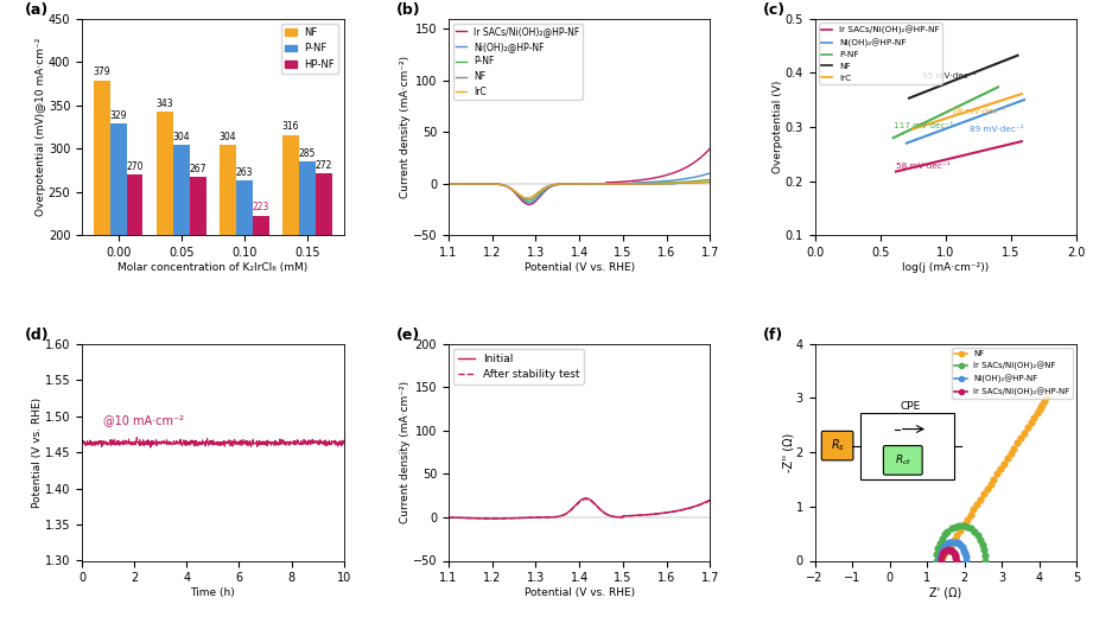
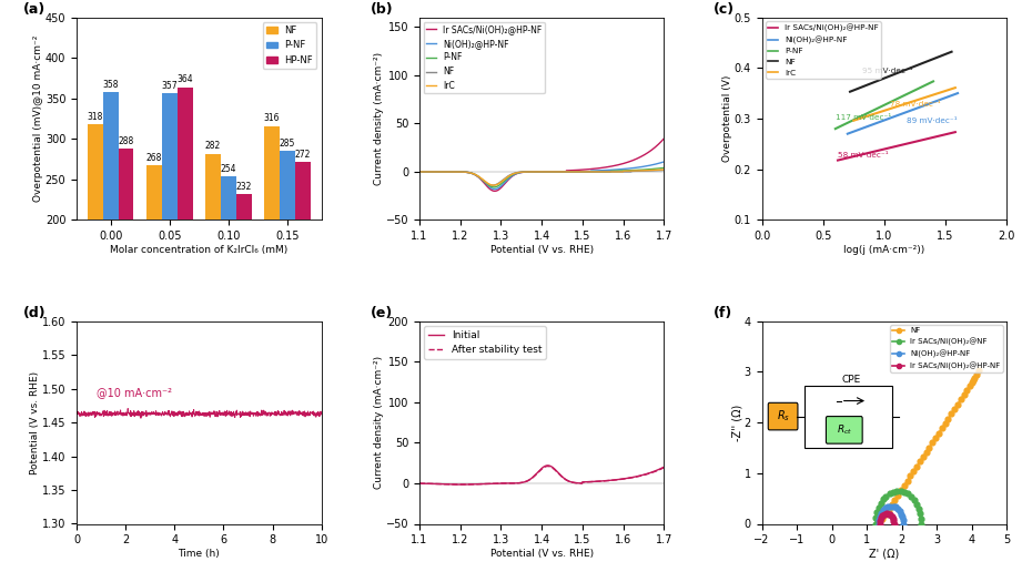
NF/0.00: 379 -> 318
P-NF/0.00: 329 -> 358
HP-NF/0.00: 270 -> 288
NF/0.05: 343 -> 268
P-NF/0.05: 304 -> 357
HP-NF/0.05: 267 -> 364
NF/0.10: 304 -> 282
P-NF/0.10: 263 -> 254
HP-NF/0.10: 223 -> 232
